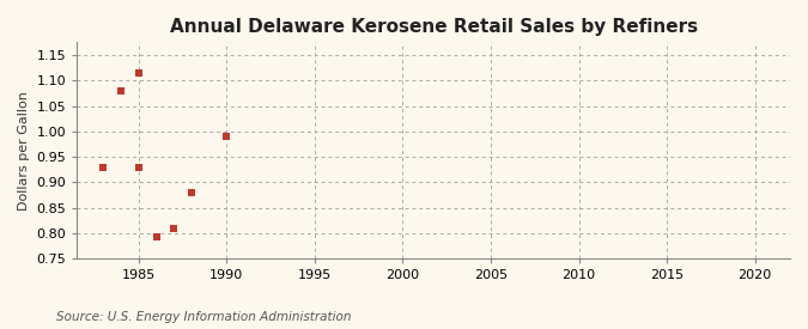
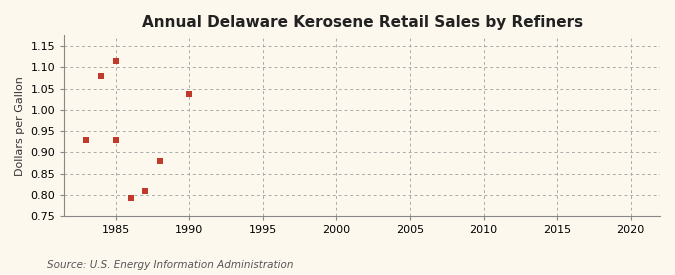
1990: 0.990 -> 1.038
